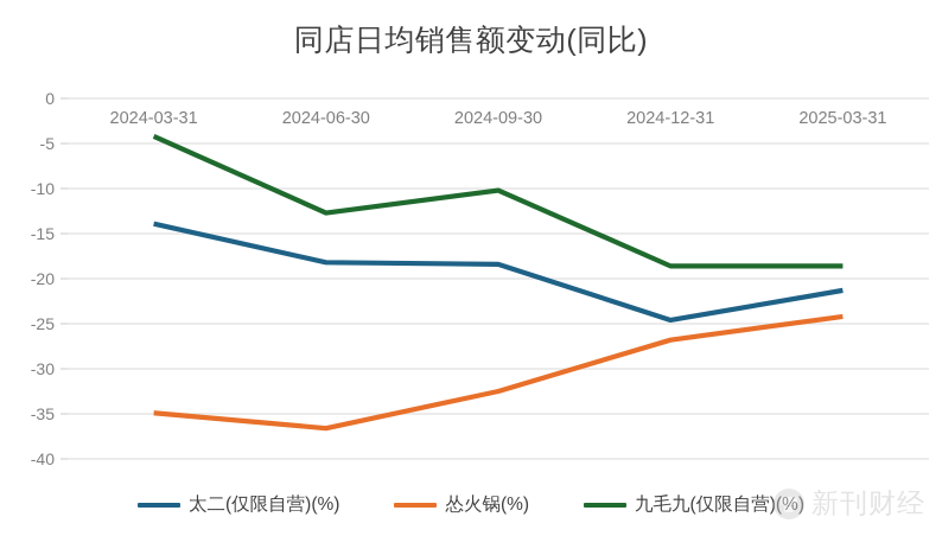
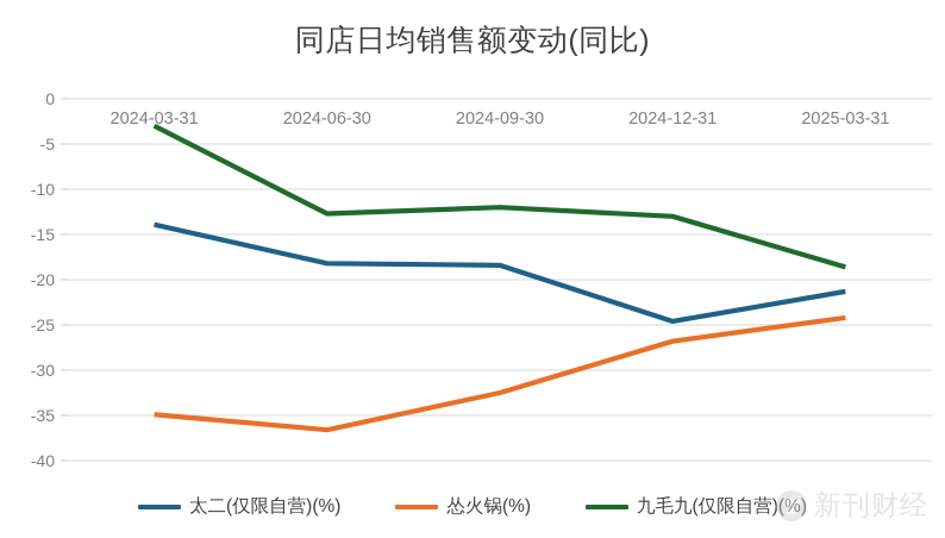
九毛九(仅限自营)(%)/2024-03-31: -4 -> -3
九毛九(仅限自营)(%)/2024-09-30: -10 -> -12
九毛九(仅限自营)(%)/2024-12-31: -19 -> -13
